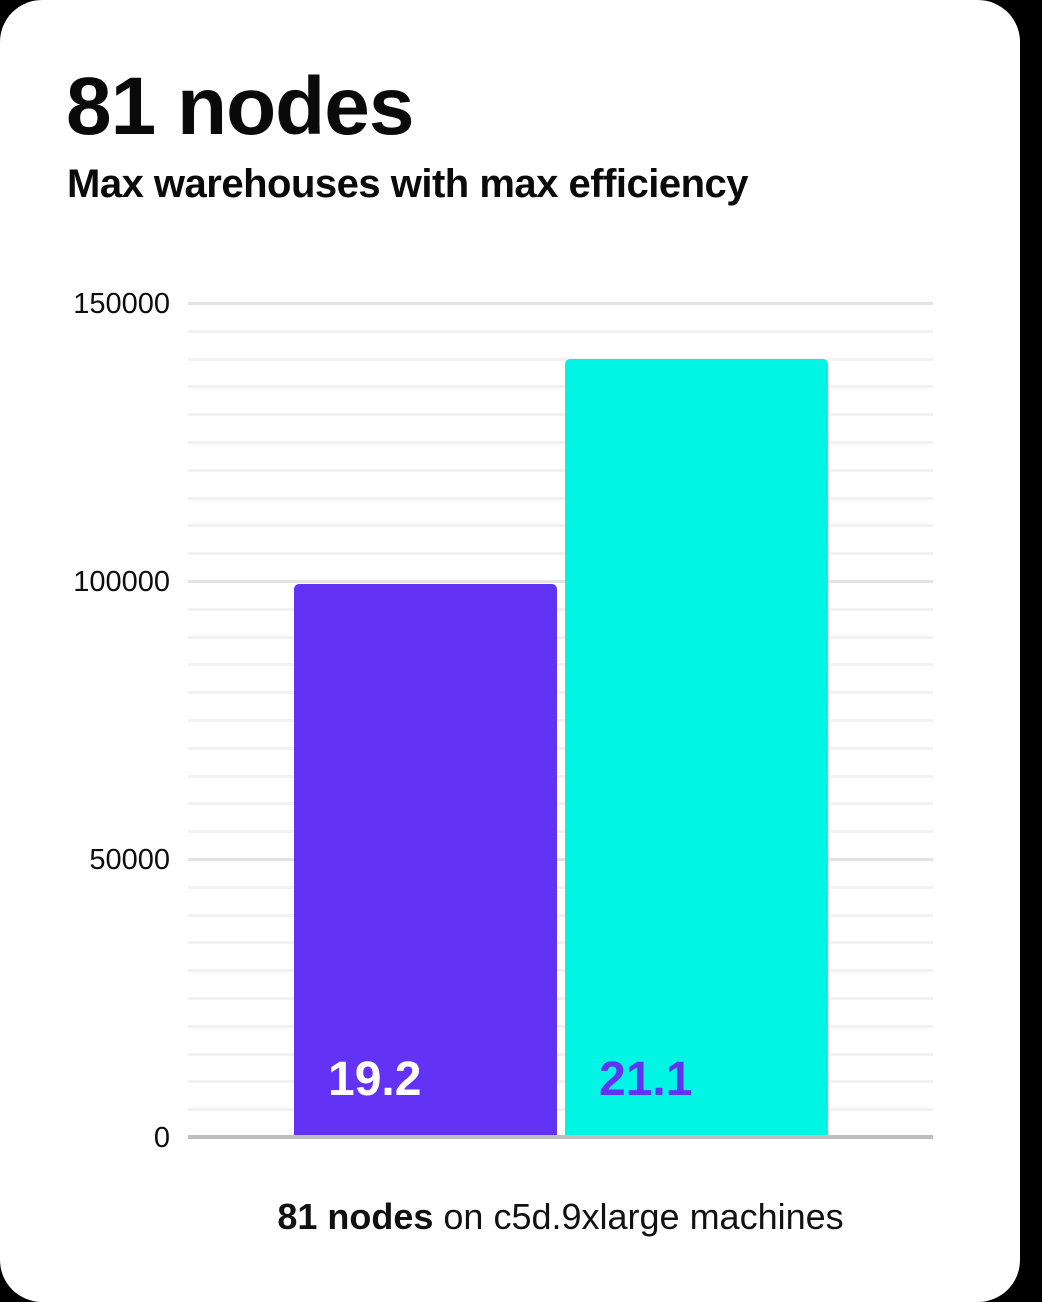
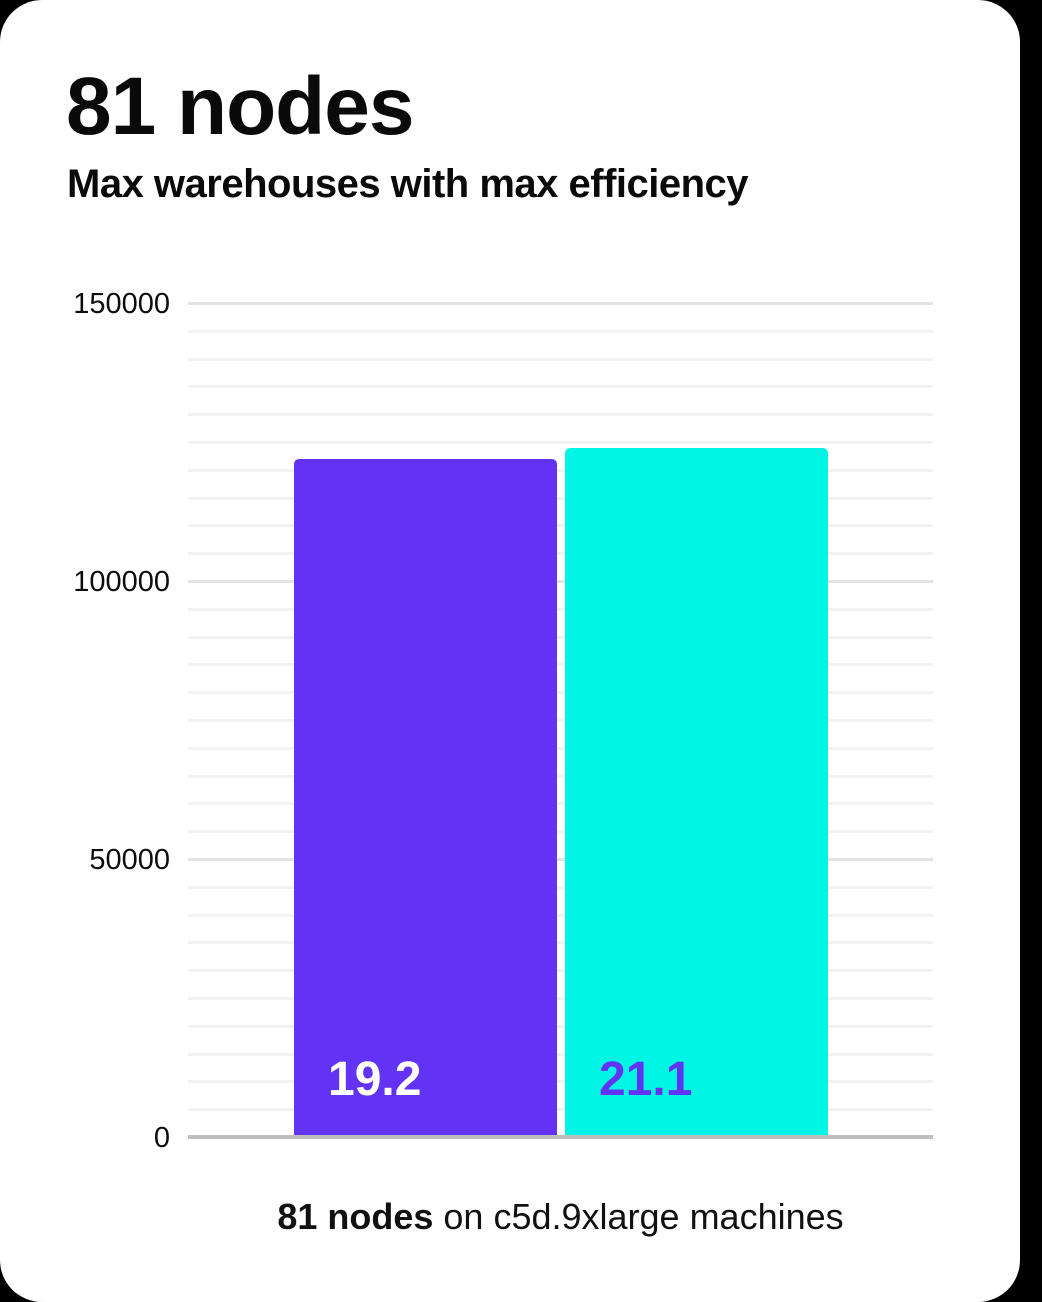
19.2: 100000 -> 122000
21.1: 140000 -> 124000
